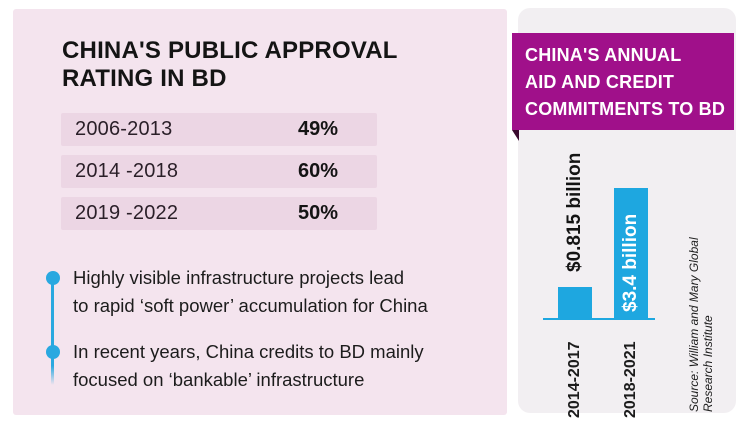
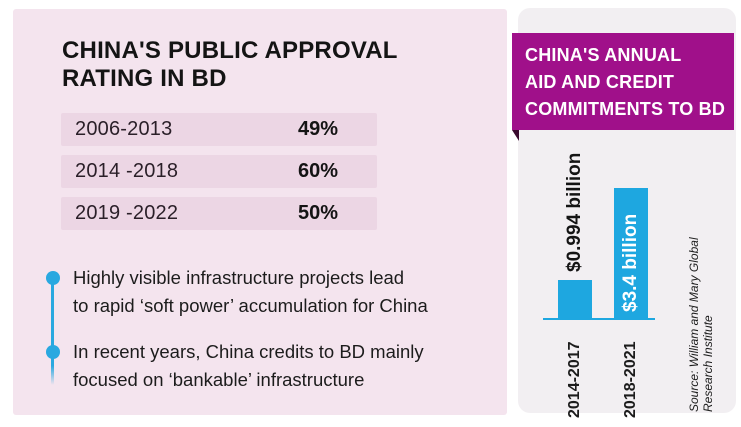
CHINA'S ANNUAL AID AND CREDIT COMMITMENTS TO BD/2014-2017: $0.815 -> $0.994
